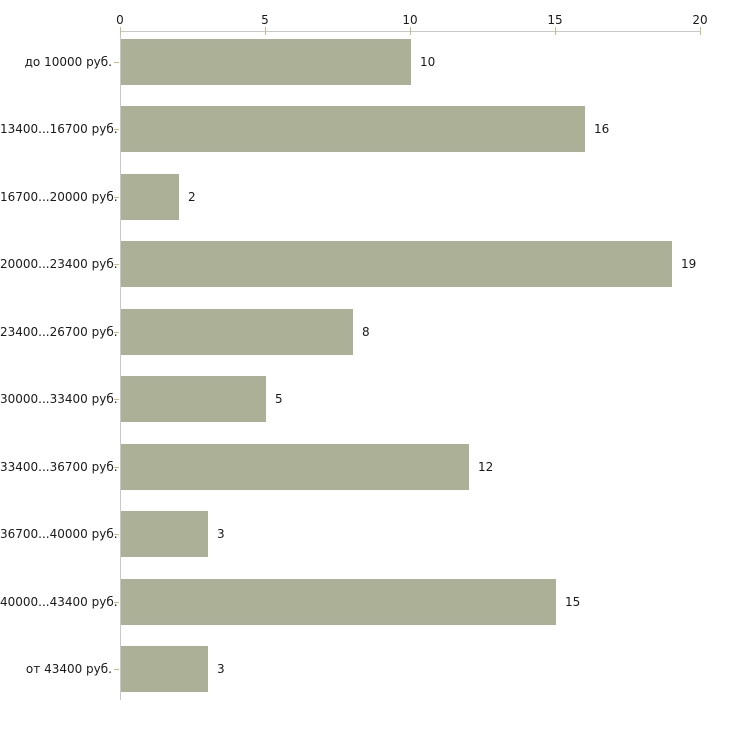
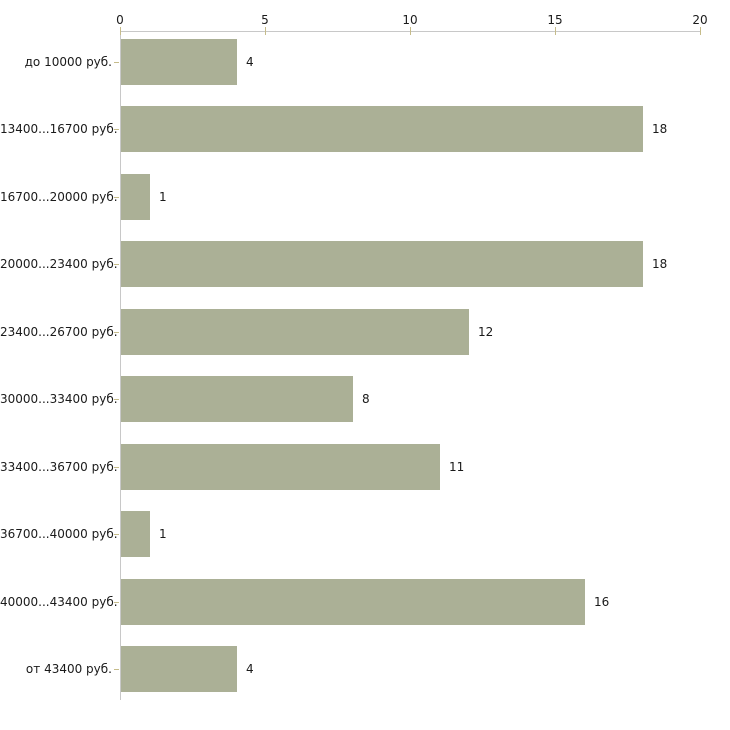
до 10000 руб.: 10 -> 4
13400...16700 руб.: 16 -> 18
16700...20000 руб.: 2 -> 1
20000...23400 руб.: 19 -> 18
23400...26700 руб.: 8 -> 12
30000...33400 руб.: 5 -> 8
33400...36700 руб.: 12 -> 11
36700...40000 руб.: 3 -> 1
40000...43400 руб.: 15 -> 16
от 43400 руб.: 3 -> 4
